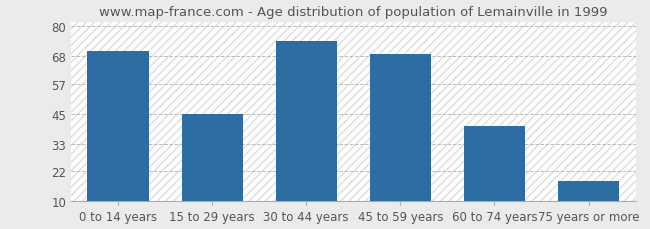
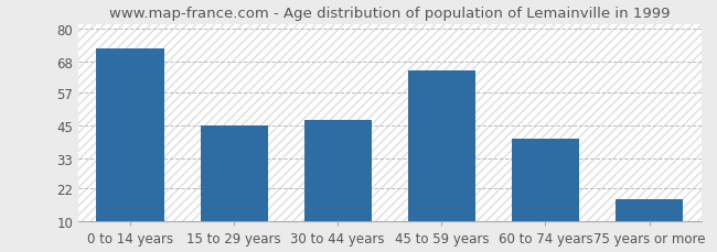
0 to 14 years: 70 -> 73
30 to 44 years: 74 -> 47
45 to 59 years: 69 -> 65
